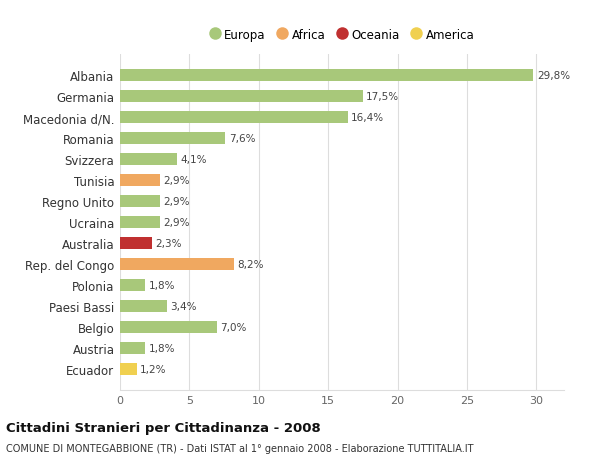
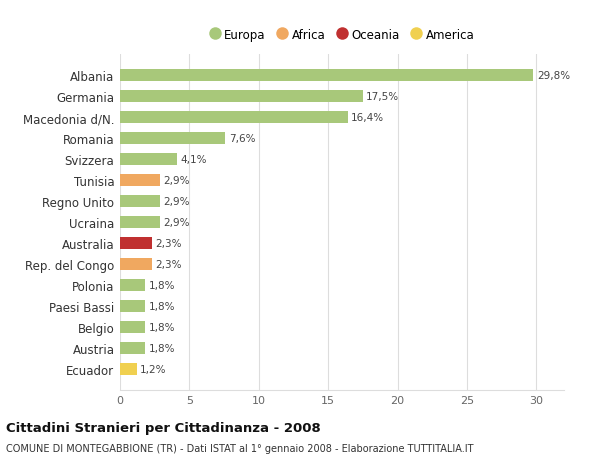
Rep. del Congo: 8,2% -> 2,3%
Paesi Bassi: 3,4% -> 1,8%
Belgio: 7,0% -> 1,8%
